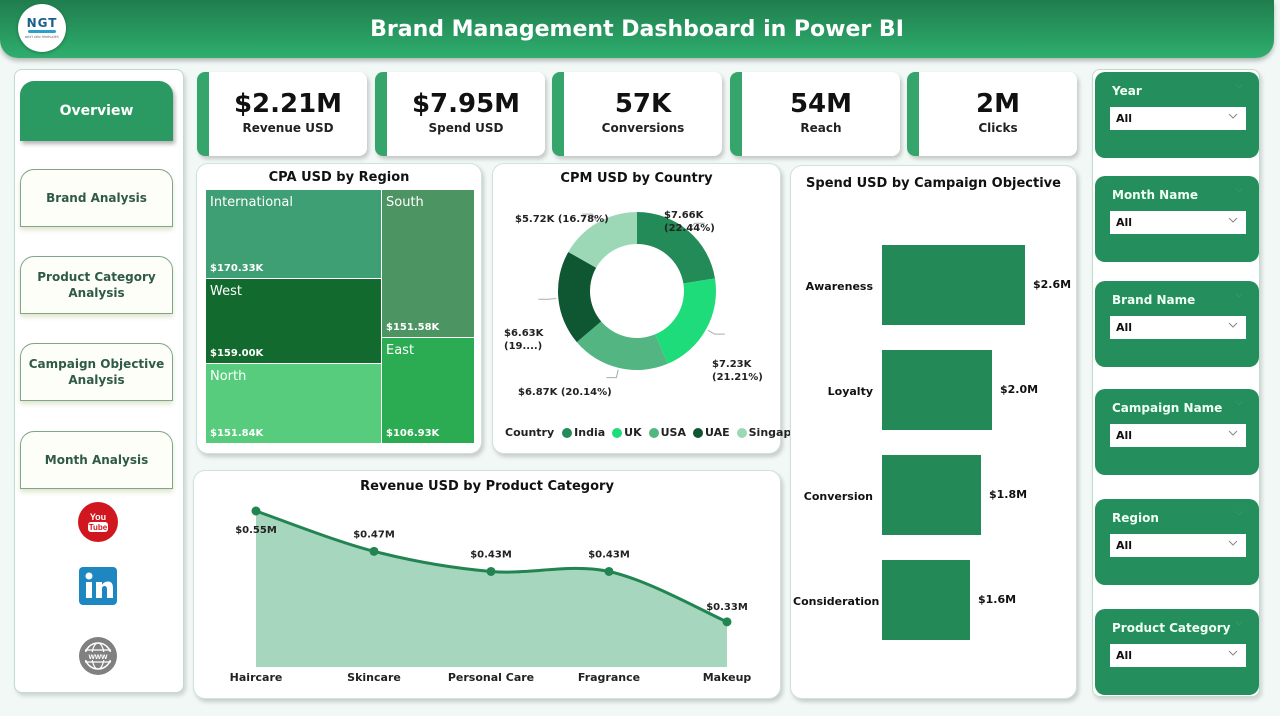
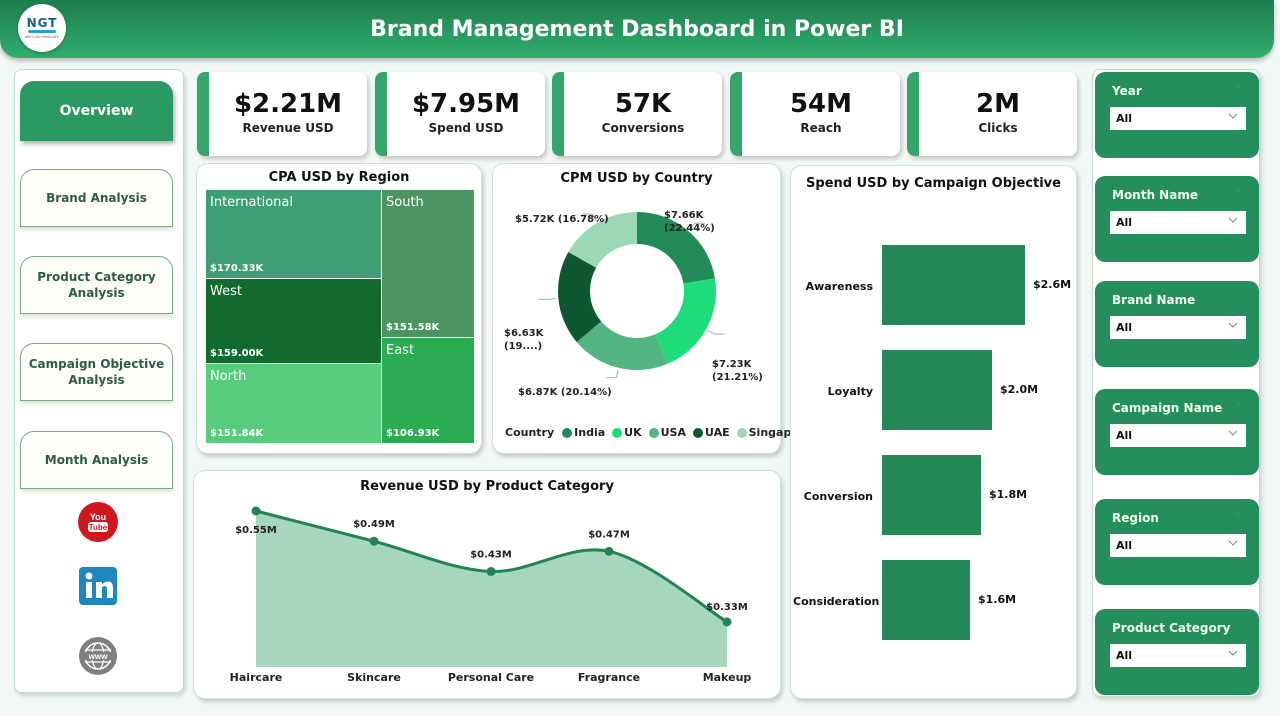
Revenue USD by Product Category/Skincare: $0.47M -> $0.49M
Revenue USD by Product Category/Fragrance: $0.43M -> $0.47M
